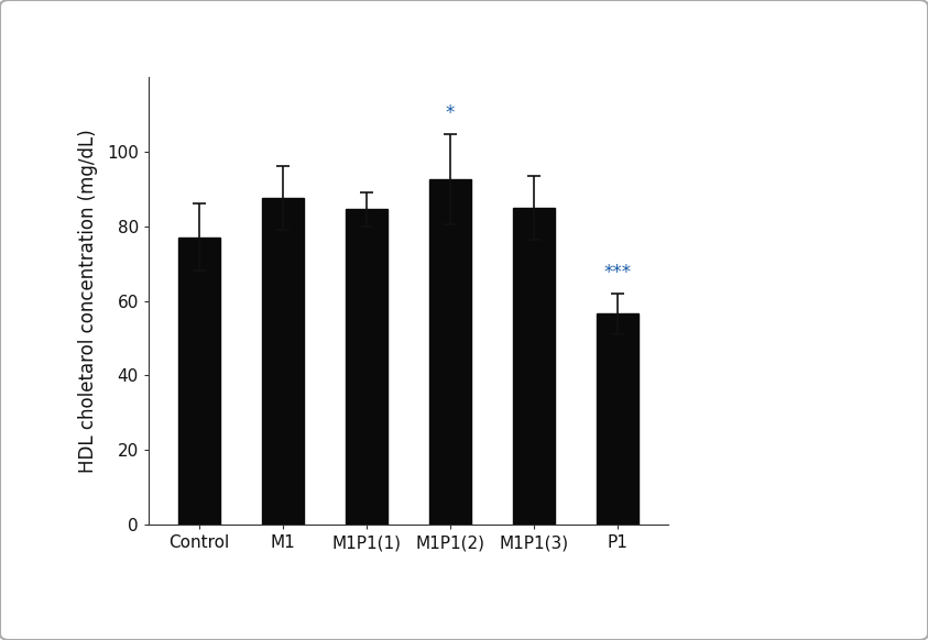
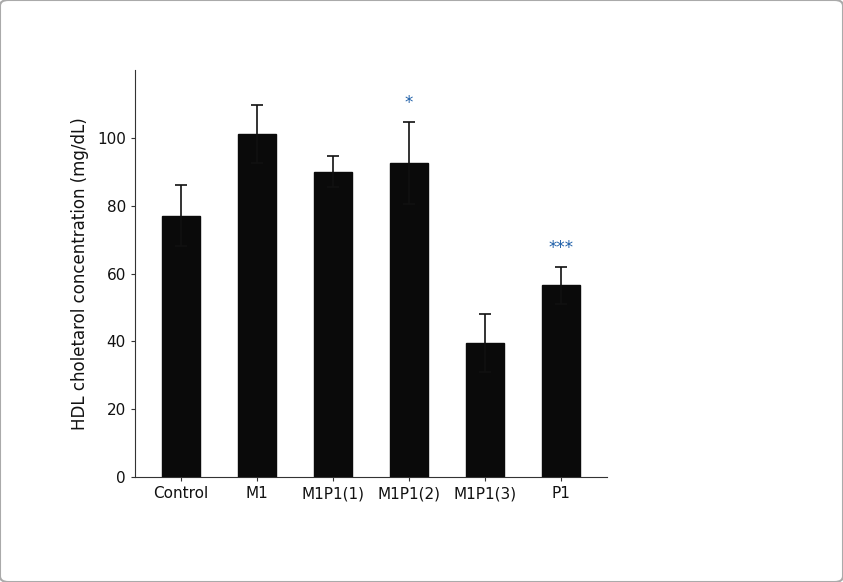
M1: 87.5 -> 101.0
M1P1(1): 84.5 -> 90.0
M1P1(3): 85.0 -> 39.5
